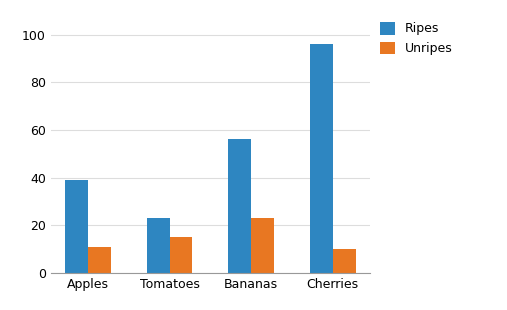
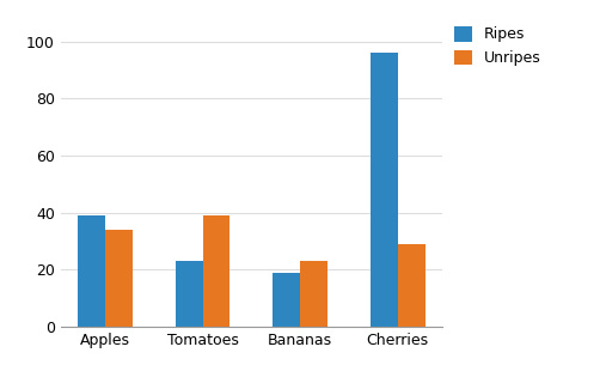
Unripes/Apples: 11 -> 34
Unripes/Tomatoes: 15 -> 39
Ripes/Bananas: 56 -> 19
Unripes/Cherries: 10 -> 29
